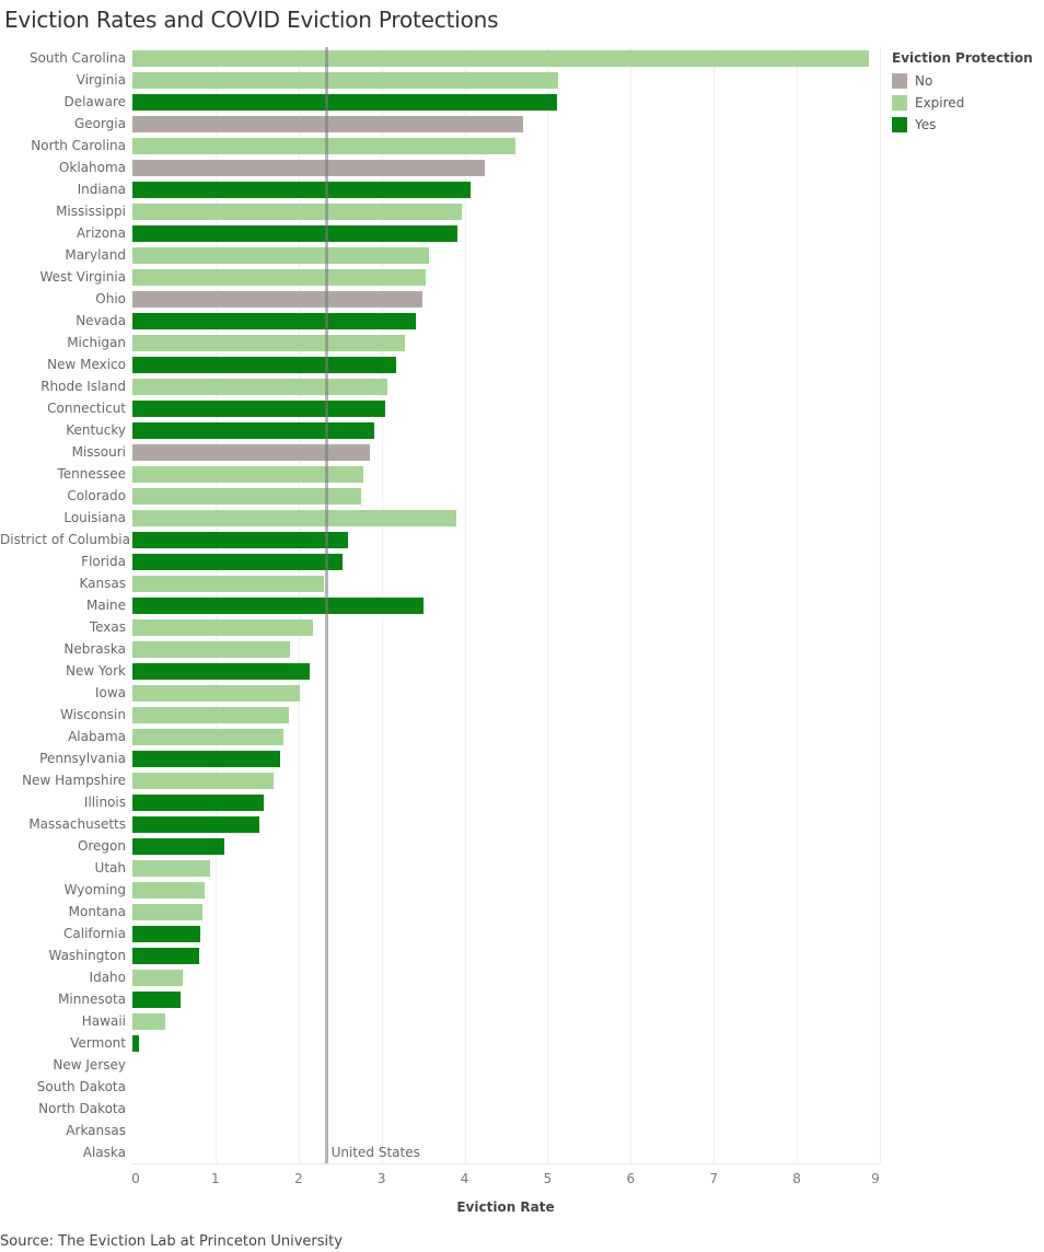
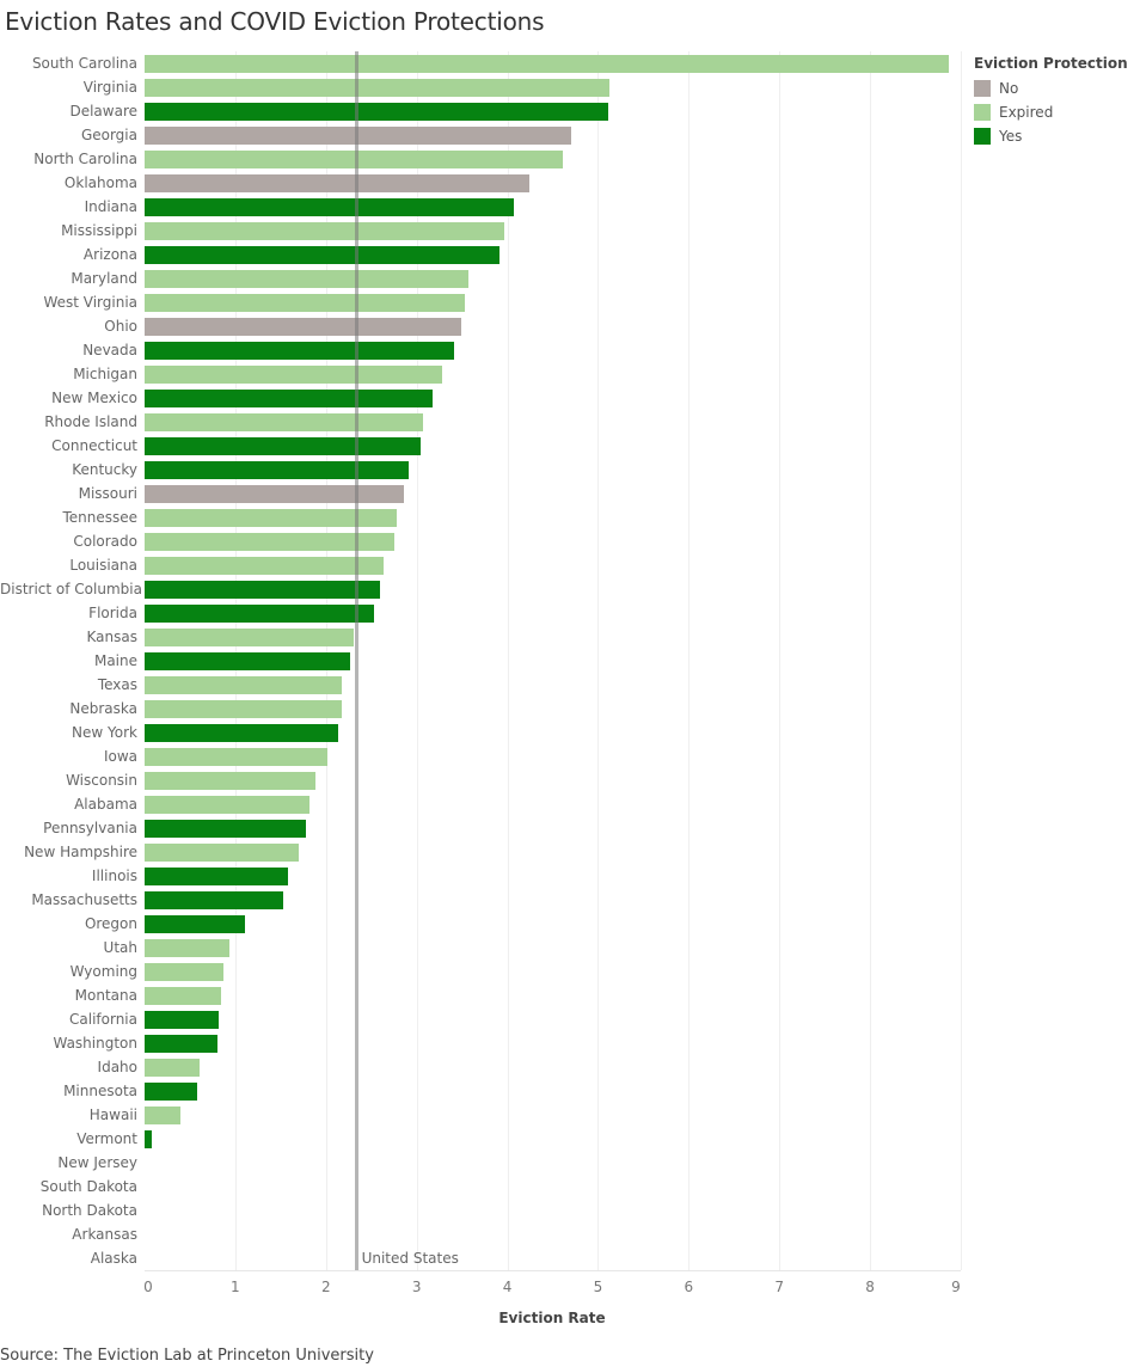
Louisiana: 3.9 -> 2.6
Maine: 3.5 -> 2.3
Nebraska: 1.9 -> 2.2
